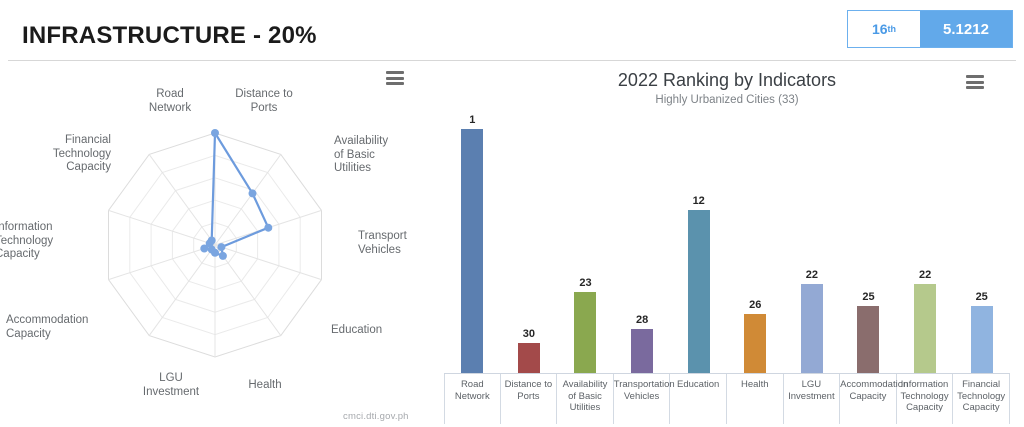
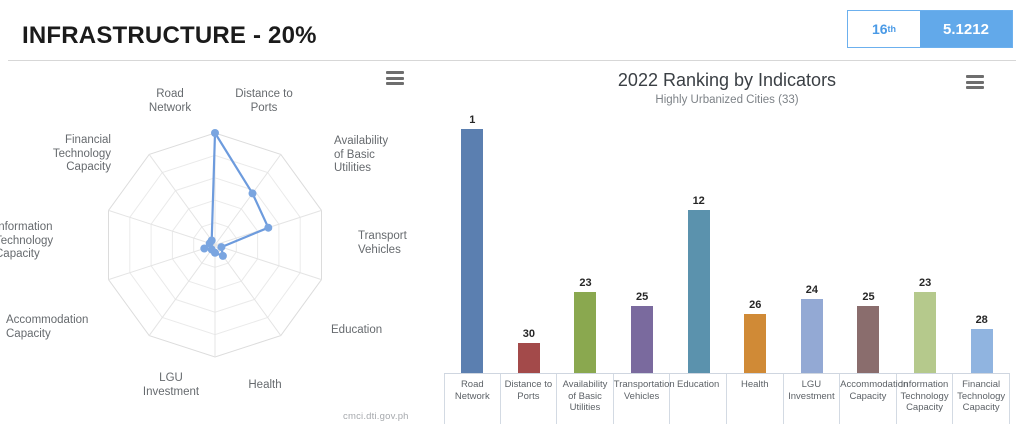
Transportation Vehicles: 28 -> 25
LGU Investment: 22 -> 24
Information Technology Capacity: 22 -> 23
Financial Technology Capacity: 25 -> 28
